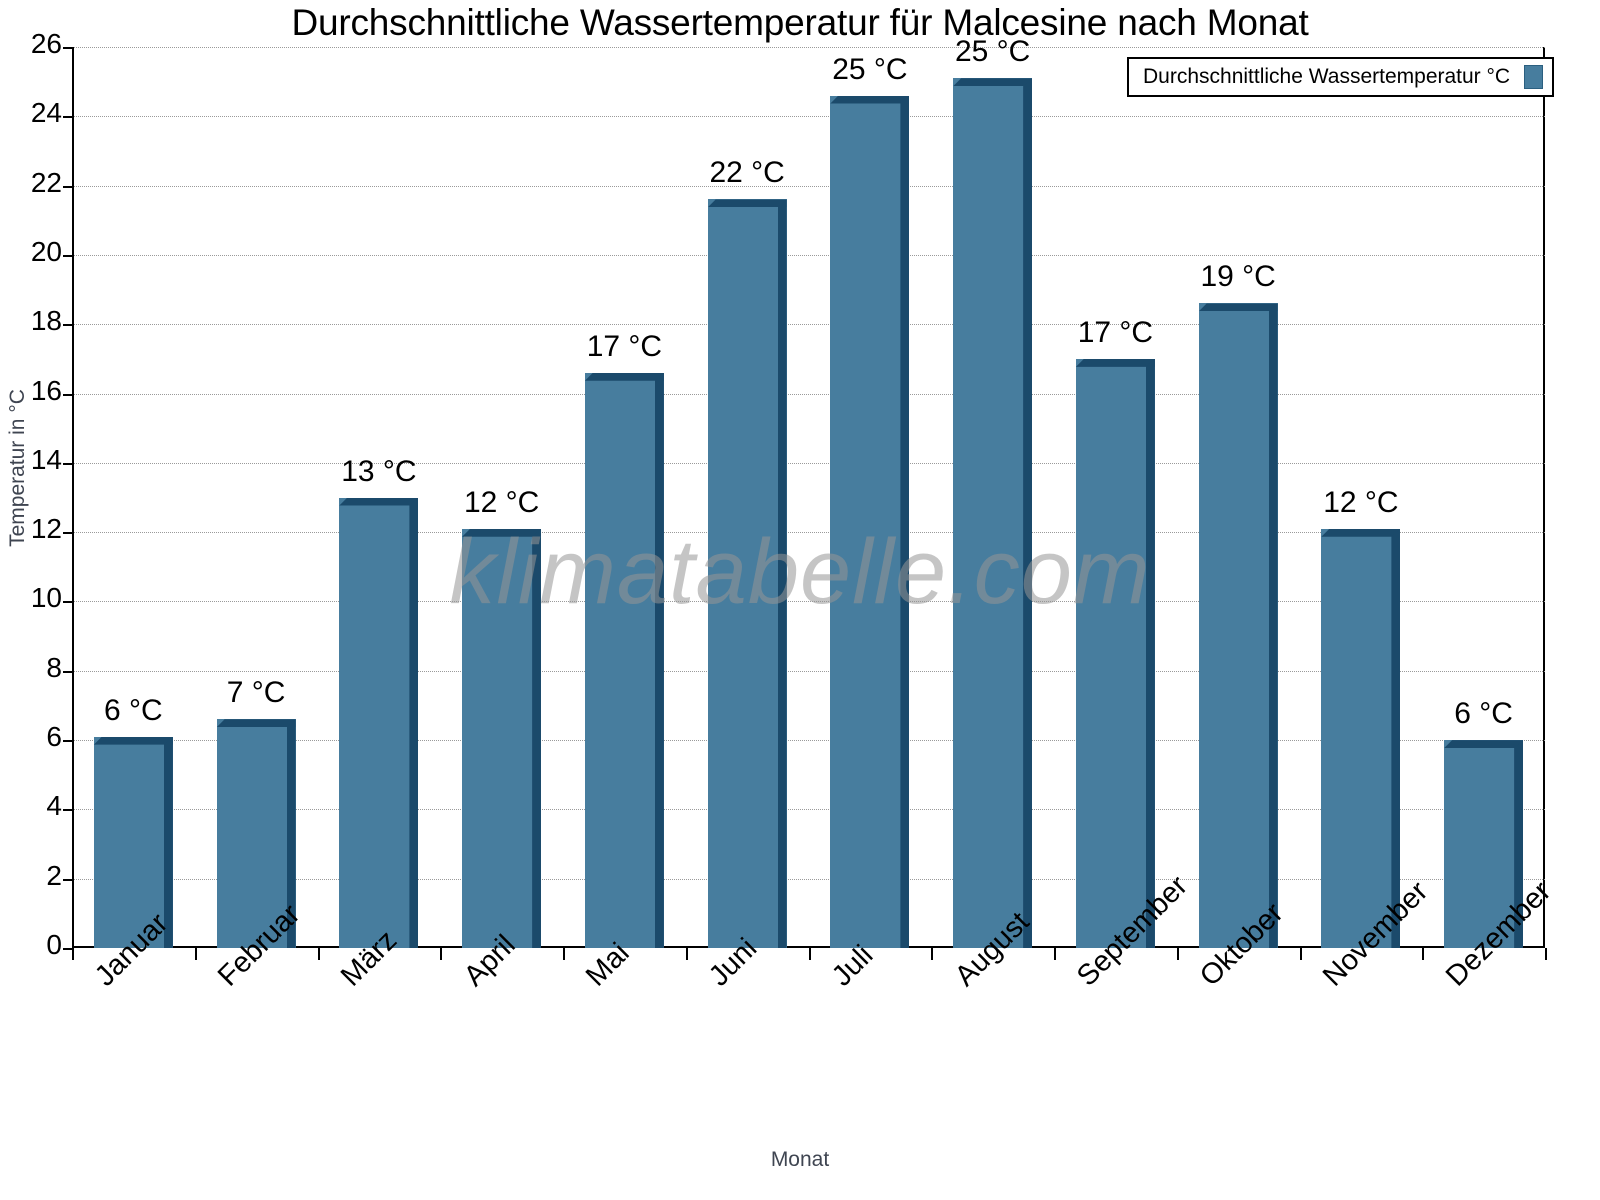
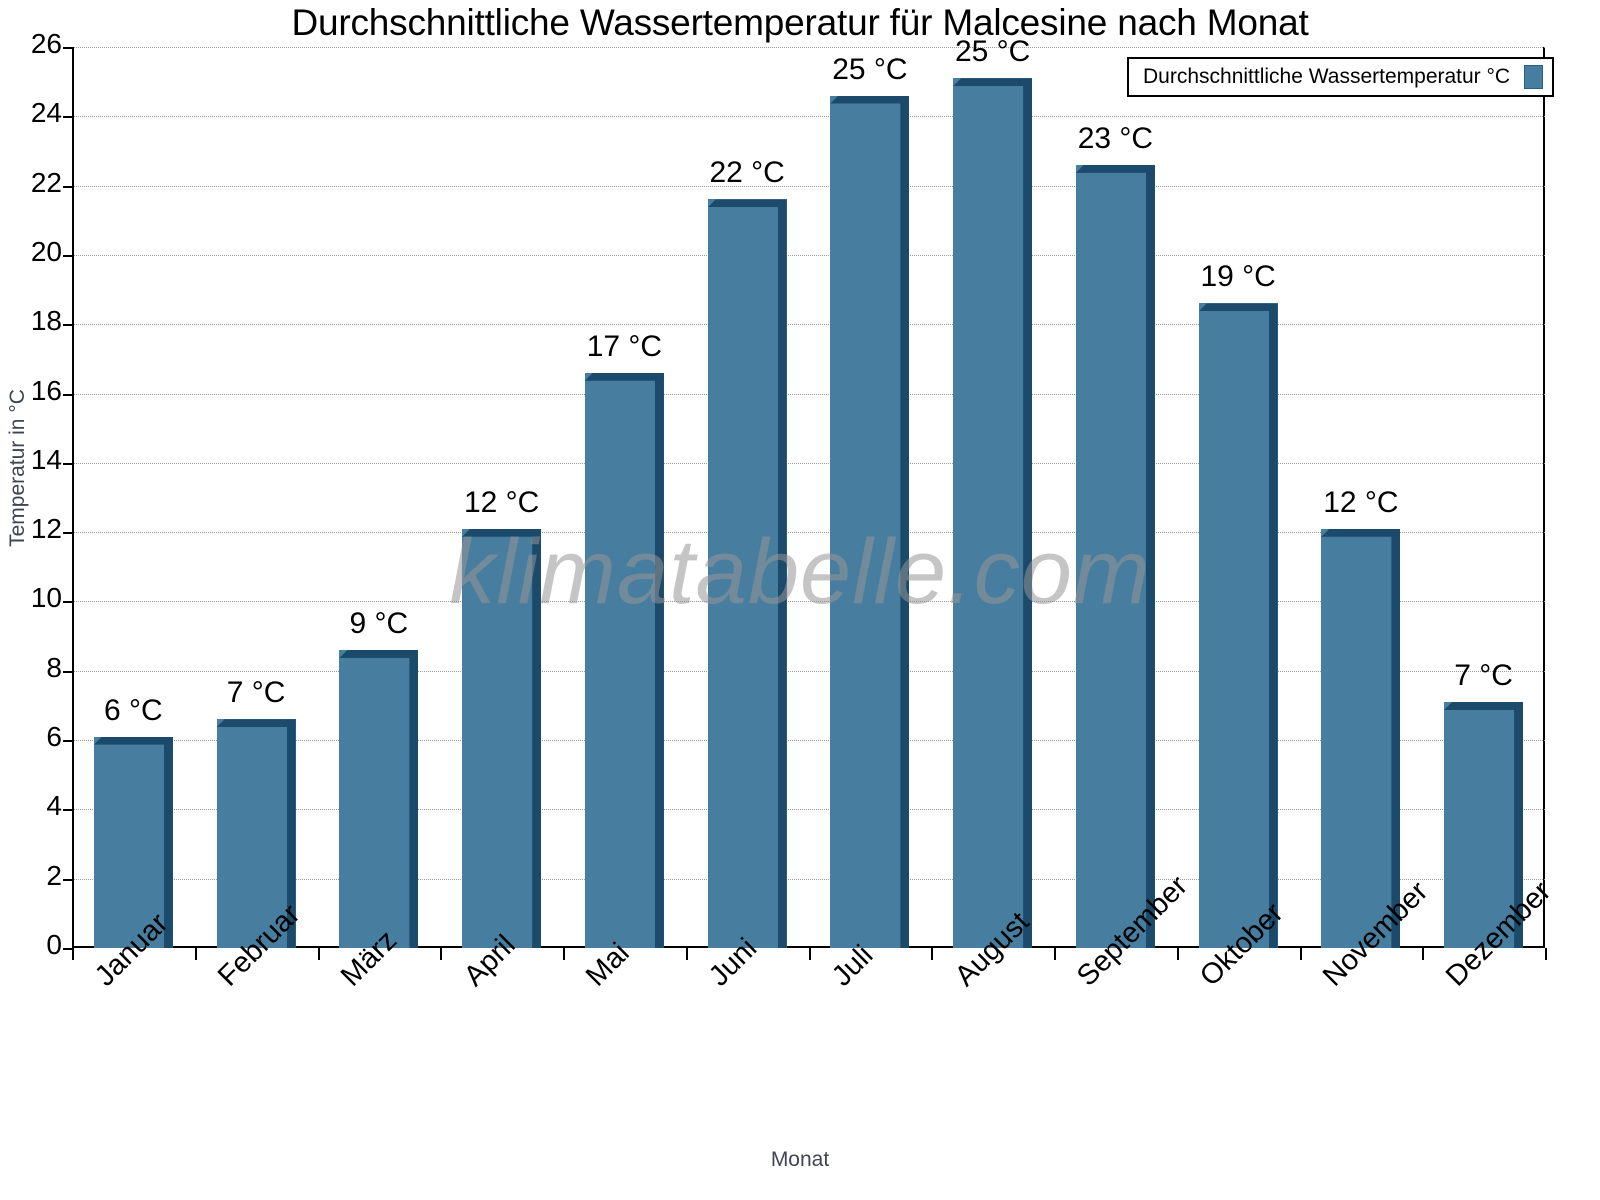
März: 13 -> 9
September: 17 -> 23
Dezember: 6 -> 7
